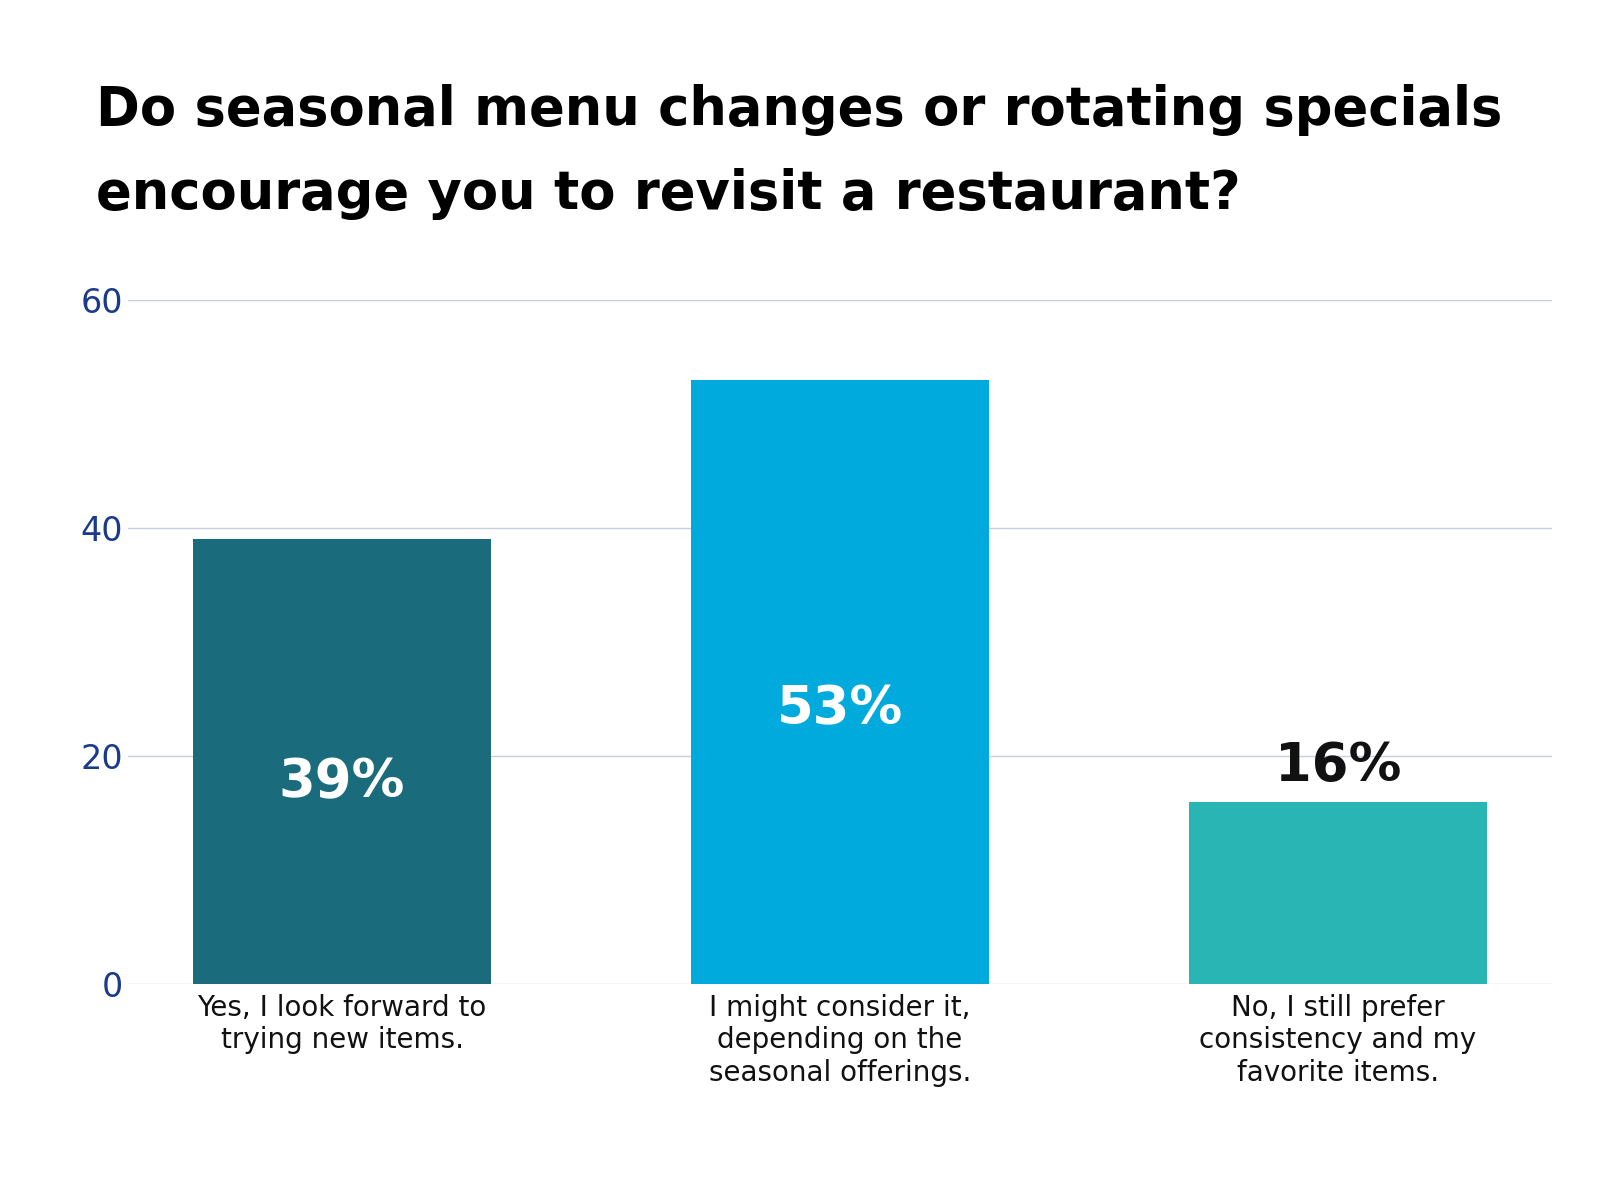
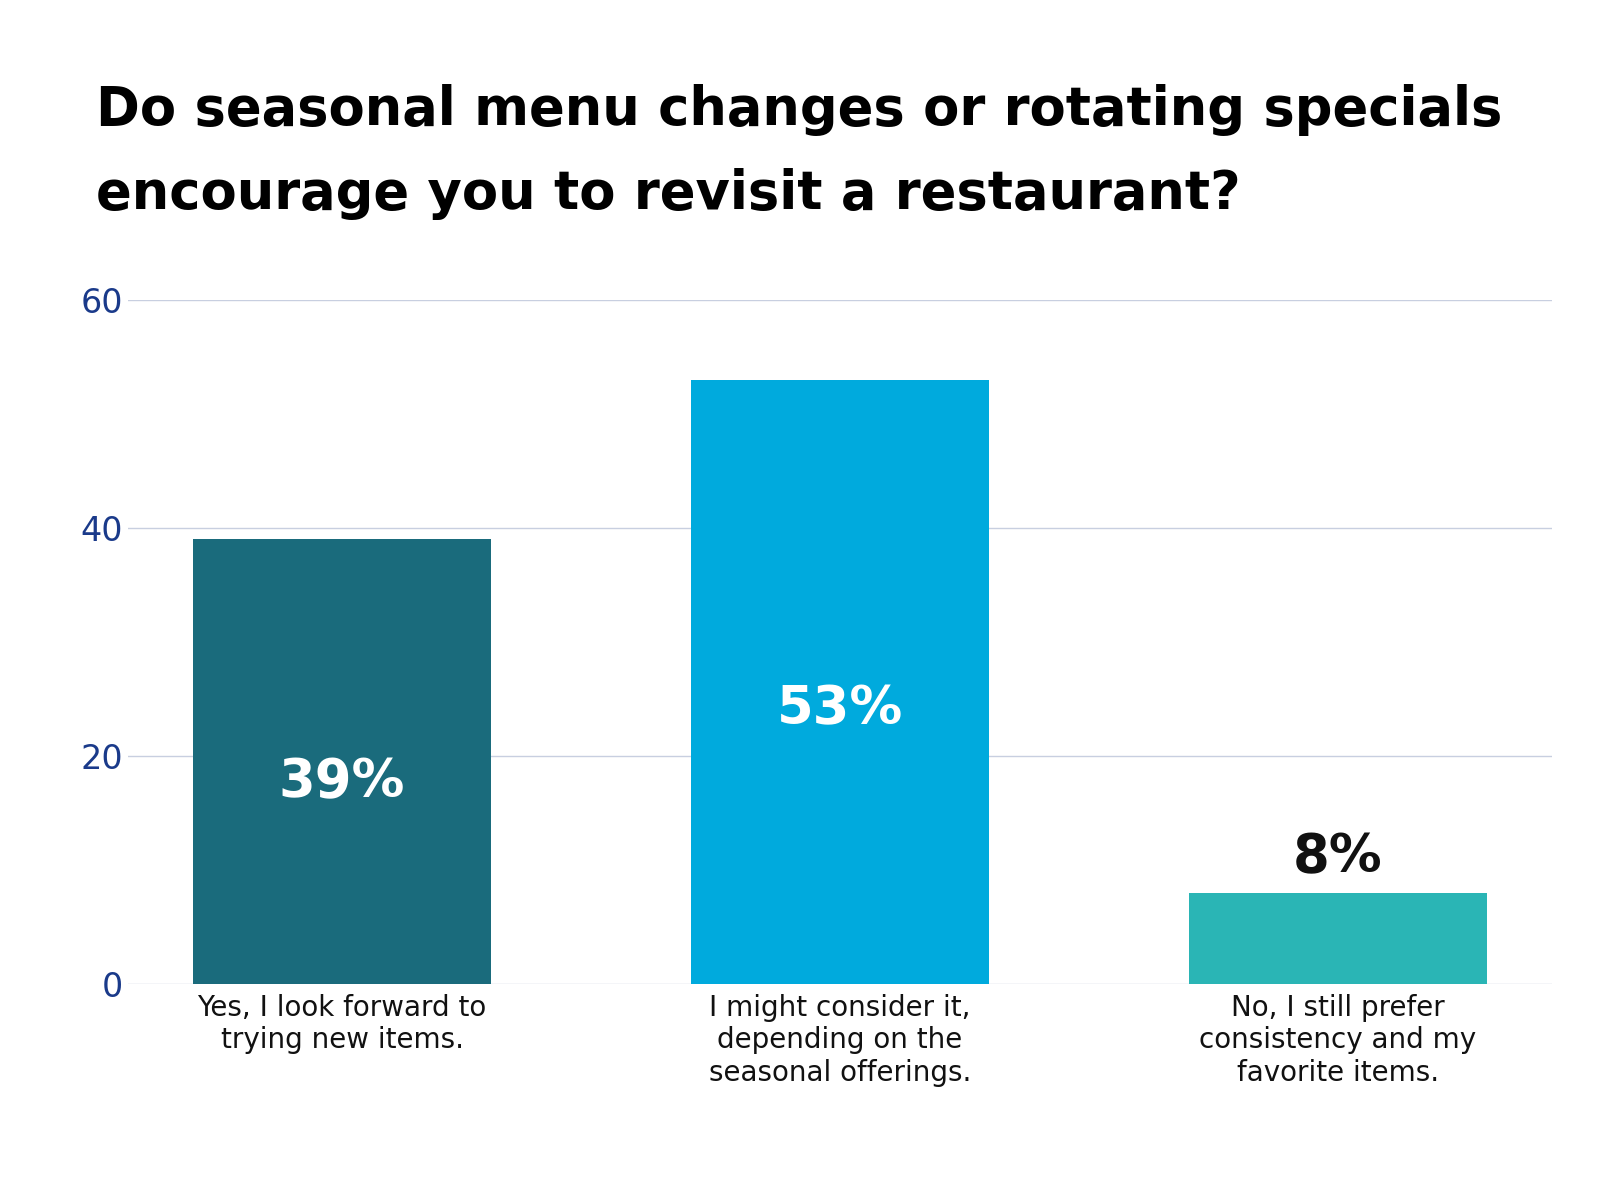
No, I still prefer consistency and my favorite items.: 16% -> 8%
